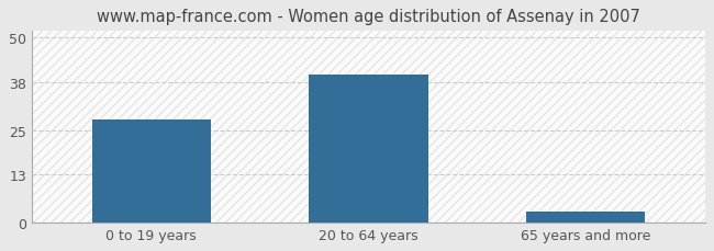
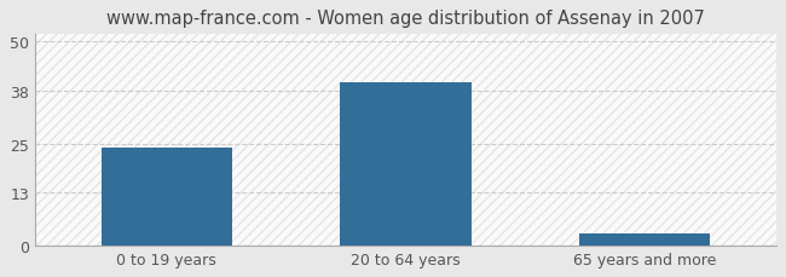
0 to 19 years: 28 -> 24
